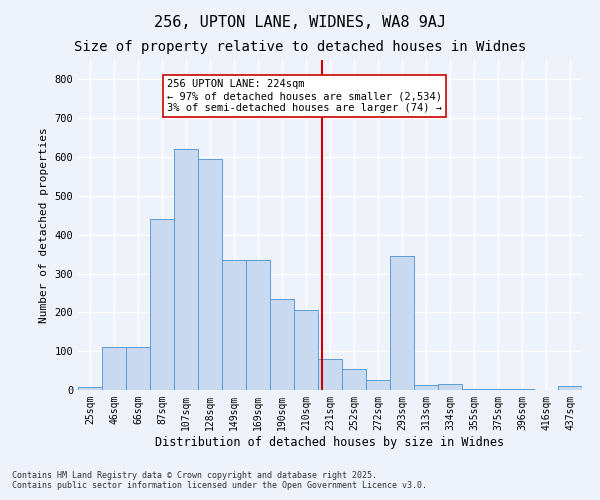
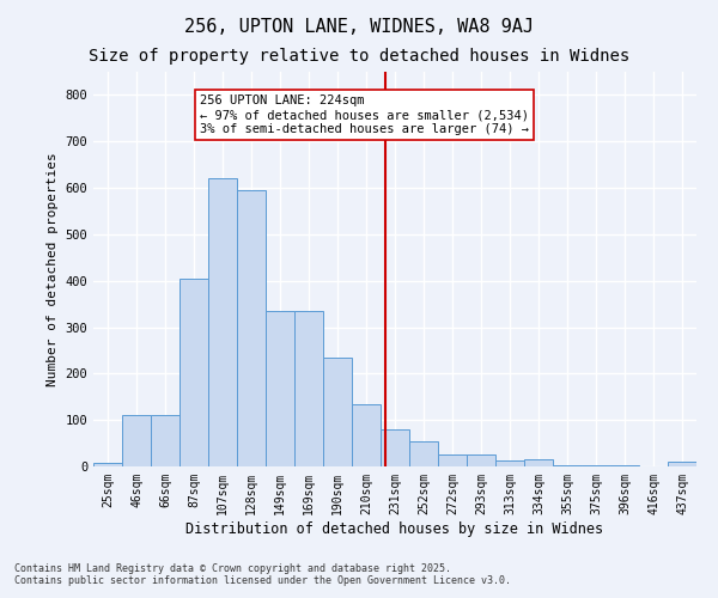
87sqm: 440 -> 405
210sqm: 205 -> 135
293sqm: 345 -> 25
